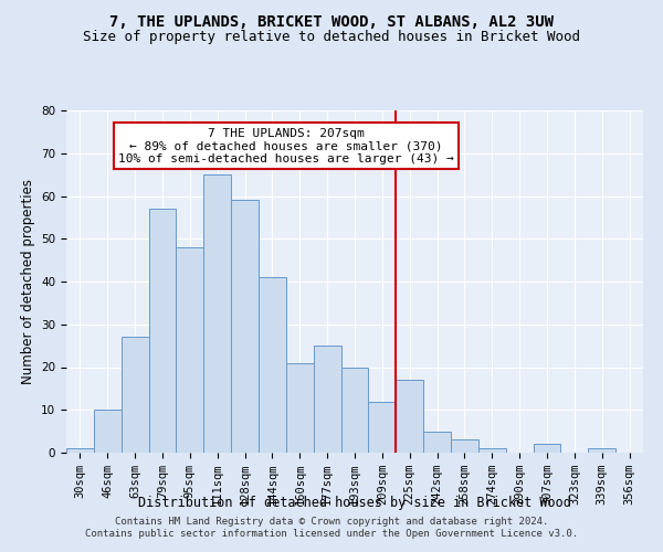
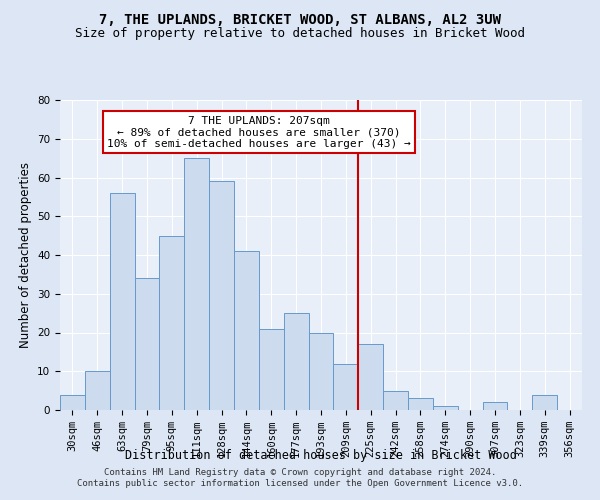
30sqm: 1 -> 4
63sqm: 27 -> 56
79sqm: 57 -> 34
95sqm: 48 -> 45
339sqm: 1 -> 4
